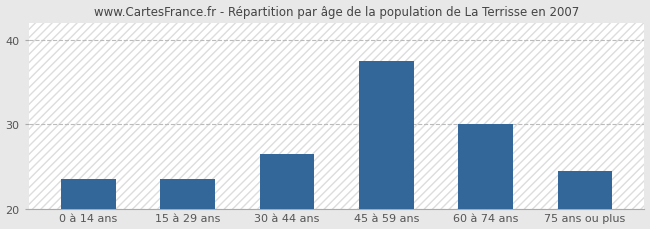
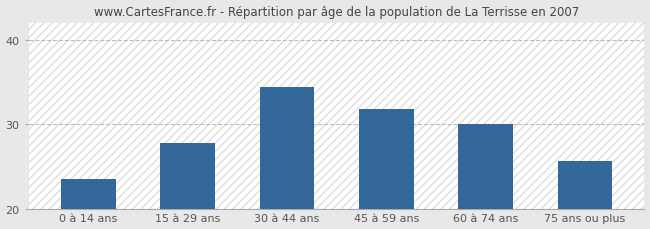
15 à 29 ans: 23.5 -> 27.8
30 à 44 ans: 26.5 -> 34.4
45 à 59 ans: 37.5 -> 31.8
75 ans ou plus: 24.5 -> 25.6
